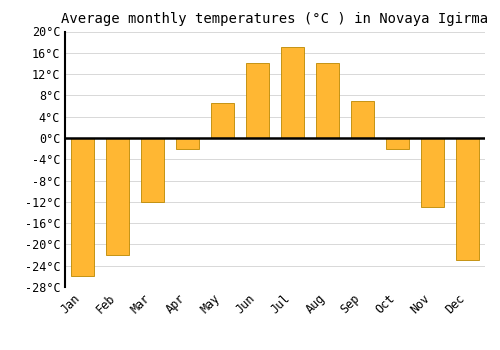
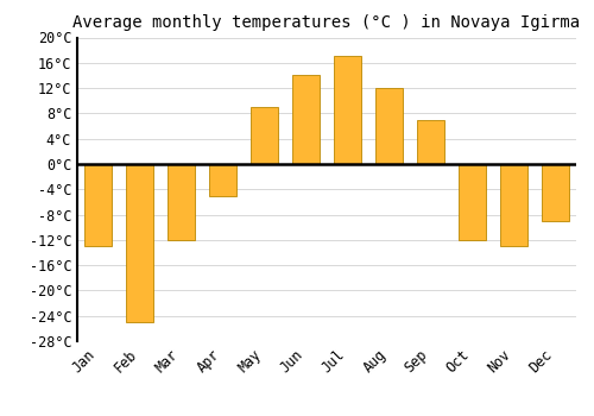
Jan: -26.0°C -> -13.0°C
Feb: -22.0°C -> -25.0°C
Apr: -2.0°C -> -5.0°C
May: 6.5°C -> 9.0°C
Aug: 14.0°C -> 12.0°C
Oct: -2.0°C -> -12.0°C
Dec: -23.0°C -> -9.0°C
